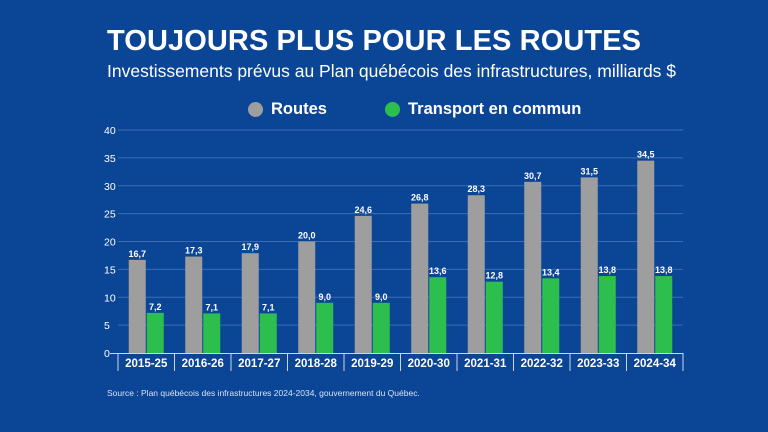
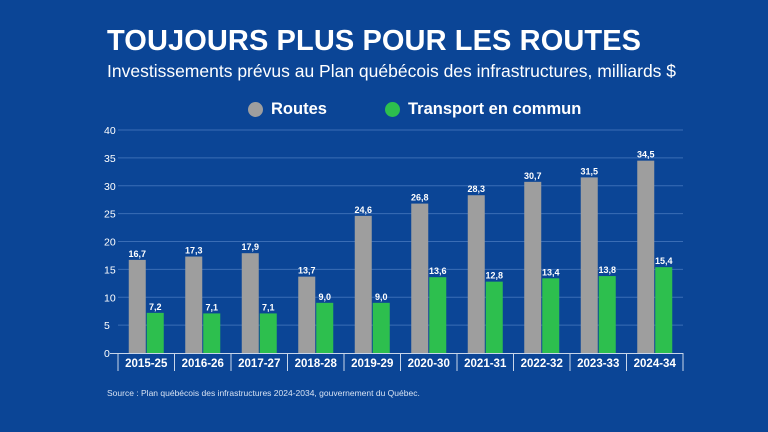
Routes/2018-28: 20,0 -> 13,7
Transport en commun/2024-34: 13,8 -> 15,4
